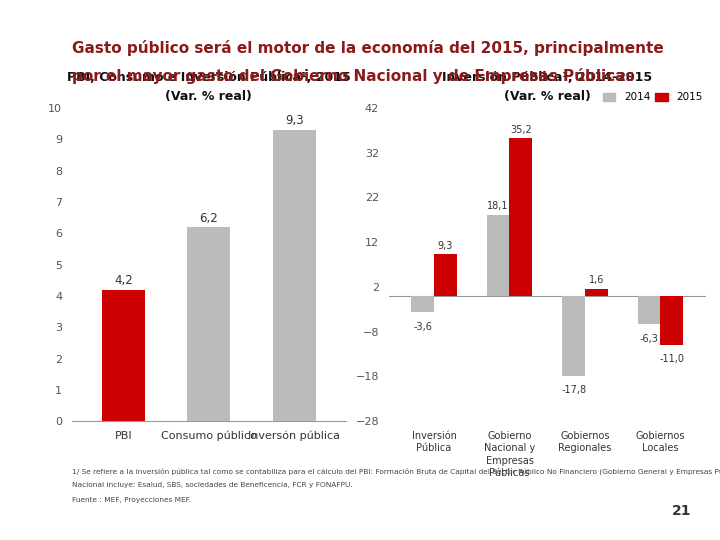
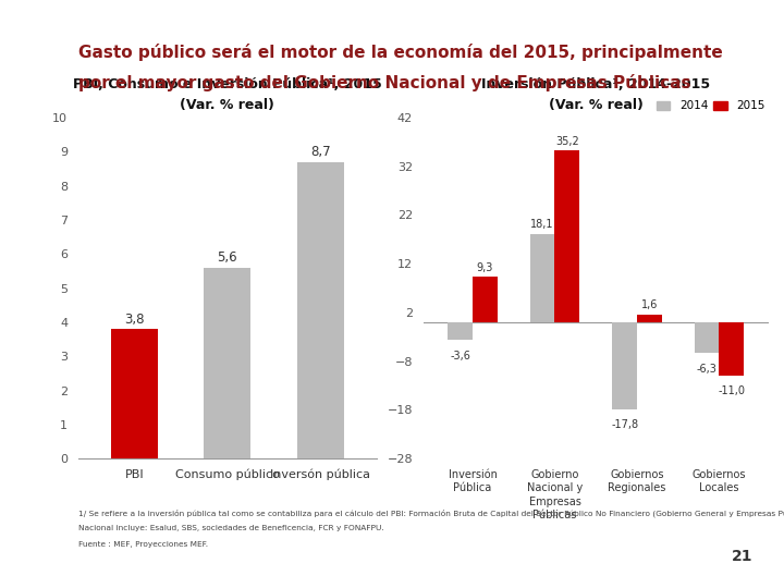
PBI: 4,2 -> 3,8
Consumo público: 6,2 -> 5,6
Inversón pública: 9,3 -> 8,7
